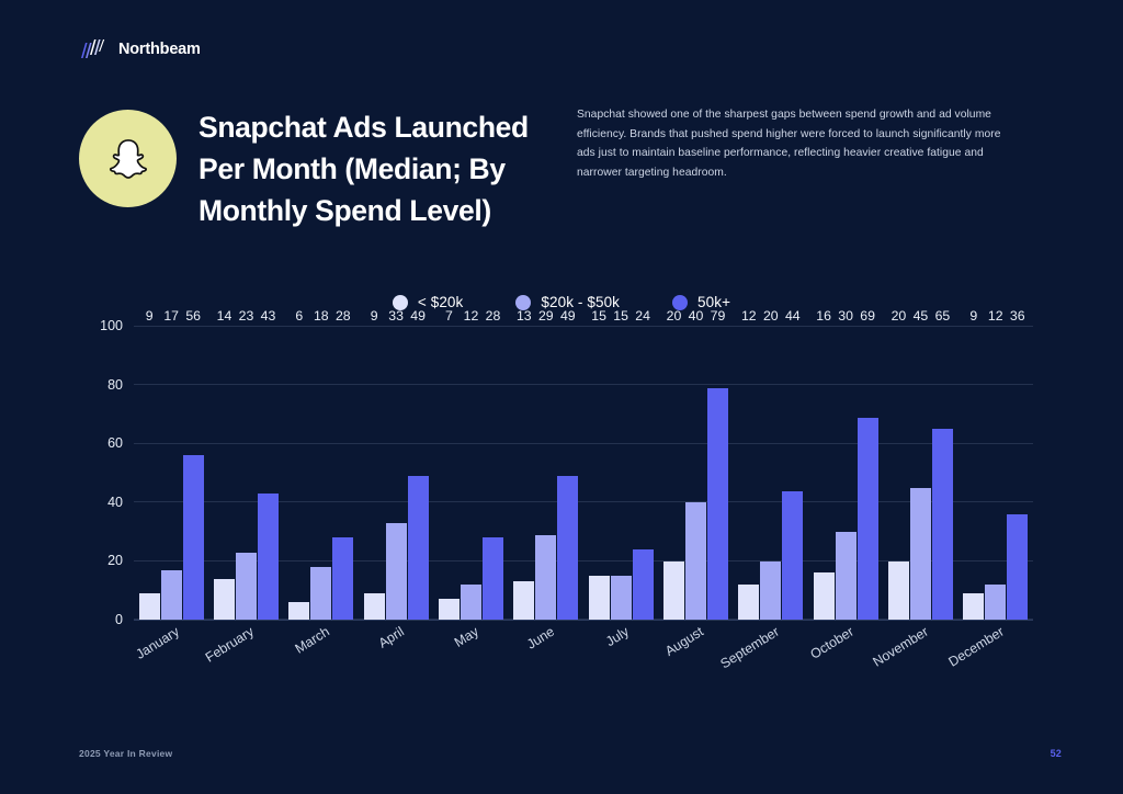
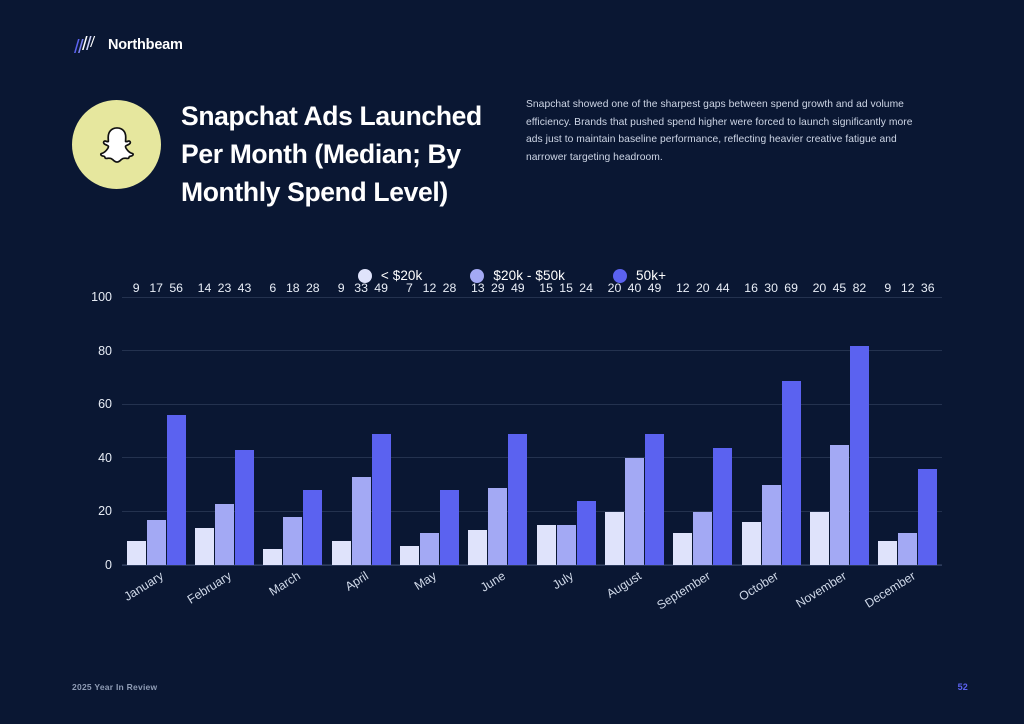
50k+/August: 79 -> 49
50k+/November: 65 -> 82
